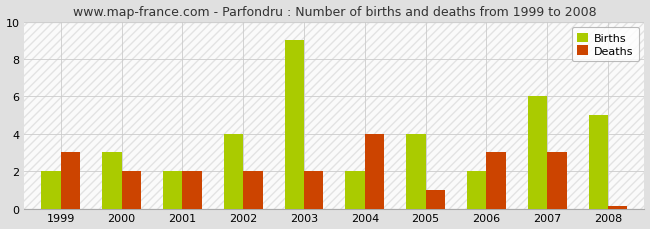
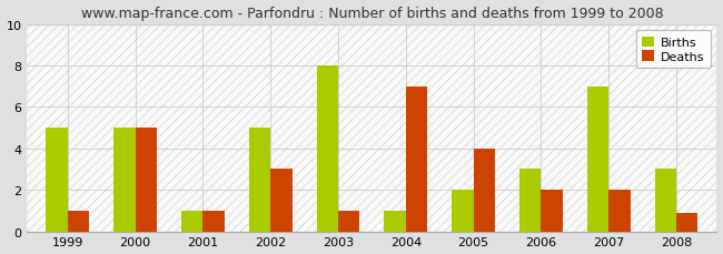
Births/1999: 2 -> 5
Deaths/1999: 3.0 -> 1.0
Births/2000: 3 -> 5
Deaths/2000: 2.0 -> 5.0
Births/2001: 2 -> 1
Deaths/2001: 2.0 -> 1.0
Births/2002: 4 -> 5
Deaths/2002: 2.0 -> 3.0
Births/2003: 9 -> 8
Deaths/2003: 2.0 -> 1.0
Births/2004: 2 -> 1
Deaths/2004: 4.0 -> 7.0
Births/2005: 4 -> 2
Deaths/2005: 1.0 -> 4.0
Births/2006: 2 -> 3
Deaths/2006: 3.0 -> 2.0
Births/2007: 6 -> 7
Deaths/2007: 3.0 -> 2.0
Births/2008: 5 -> 3
Deaths/2008: 0.1 -> 0.9
